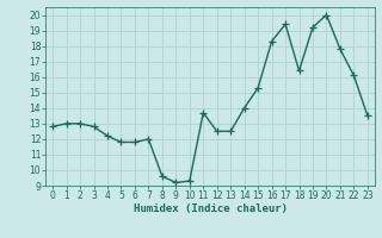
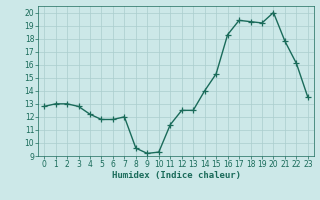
11: 13.7 -> 11.4
18: 16.4 -> 19.3
